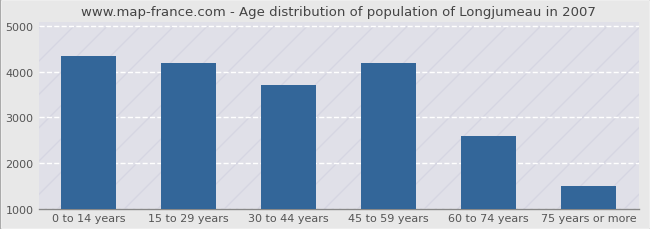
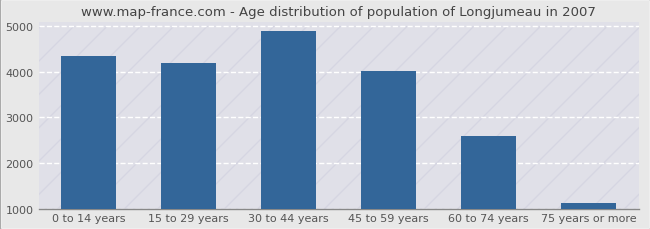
30 to 44 years: 3700 -> 4900
45 to 59 years: 4200 -> 4020
75 years or more: 1500 -> 1130
